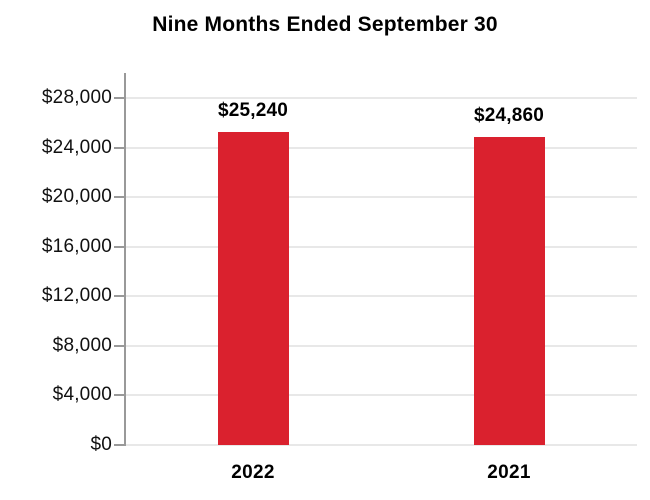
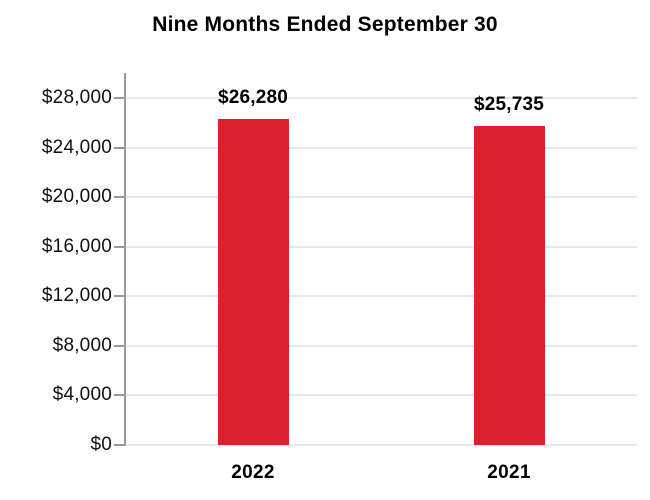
2022: $25,240 -> $26,280
2021: $24,860 -> $25,735
